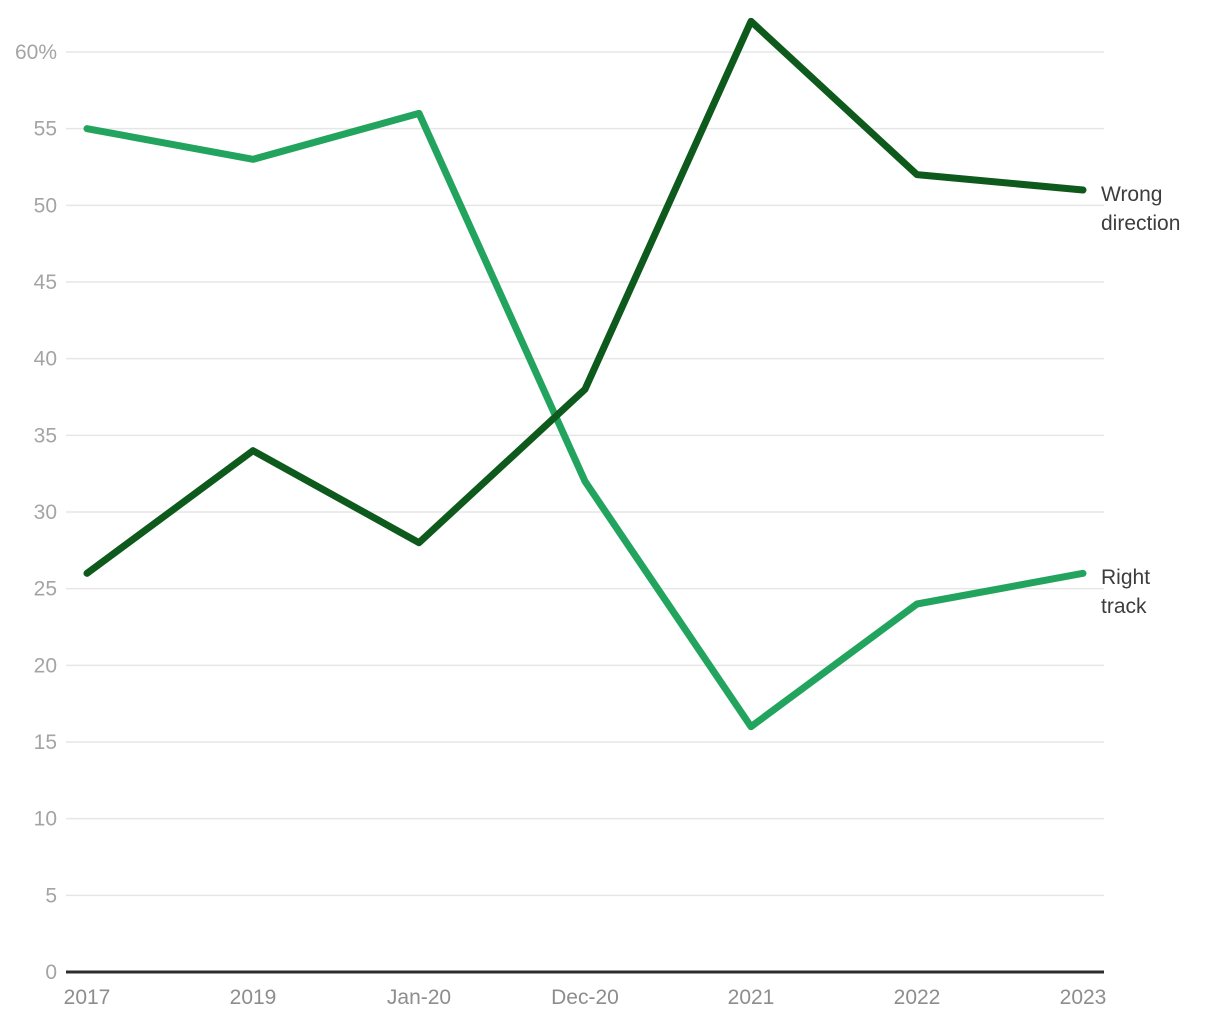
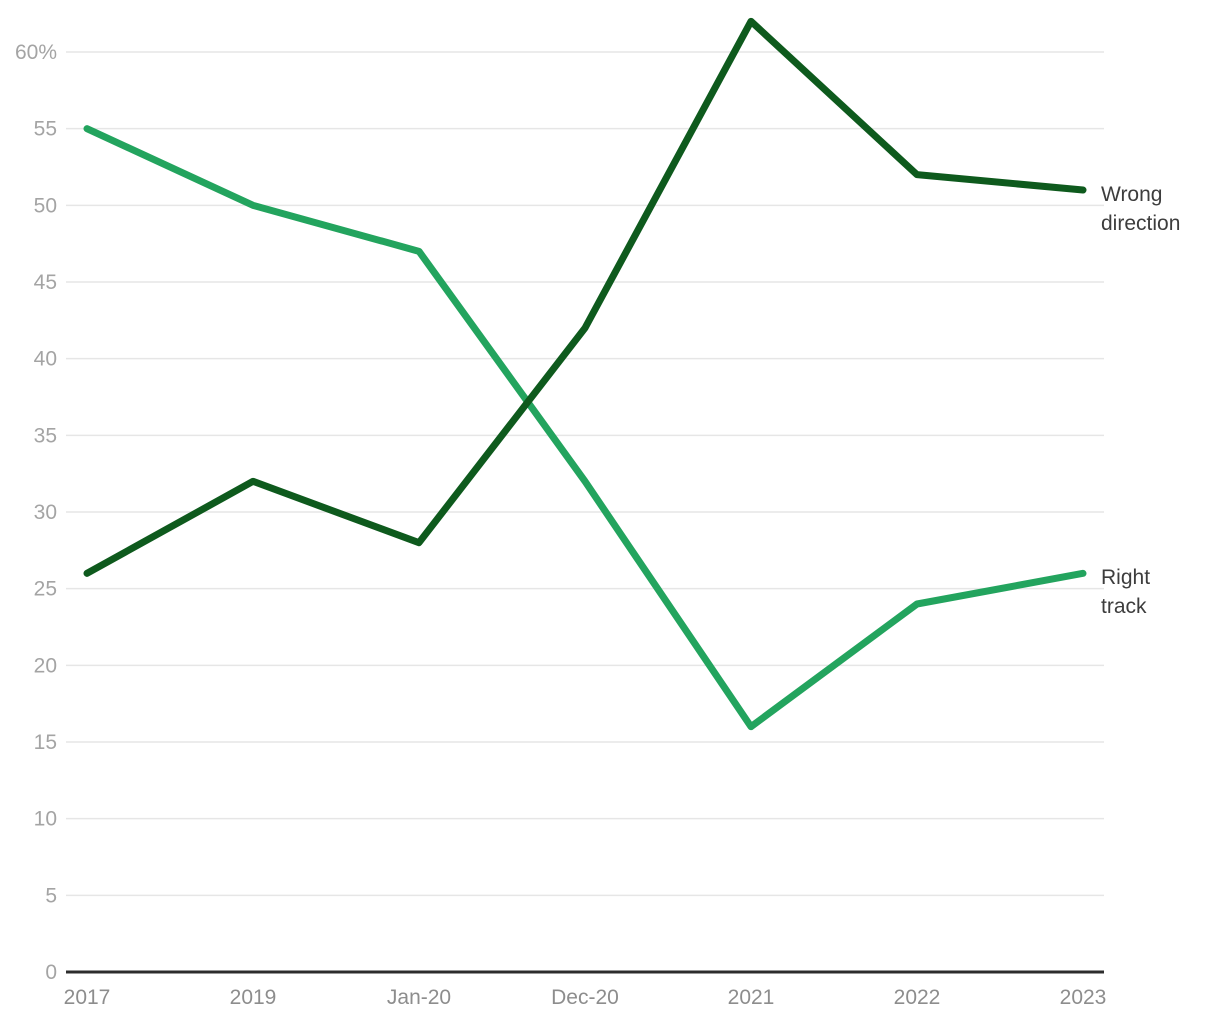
Wrong direction/2019: 34% -> 32%
Right track/2019: 53% -> 50%
Right track/Jan-20: 56% -> 47%
Wrong direction/Dec-20: 38% -> 42%
